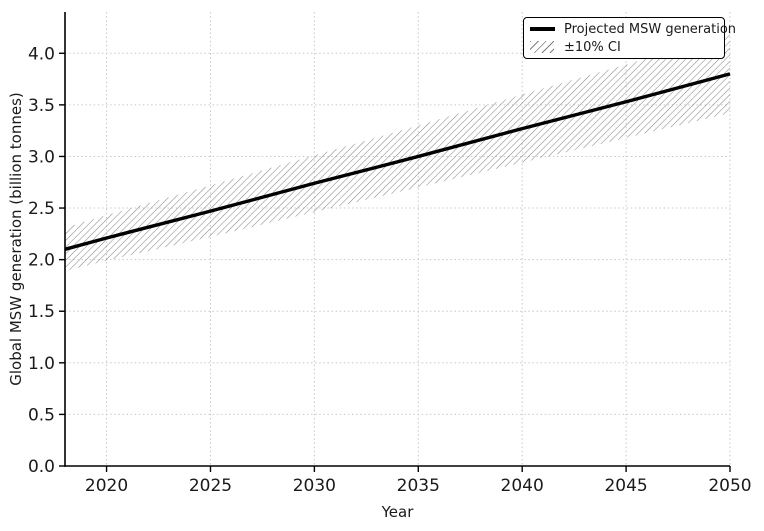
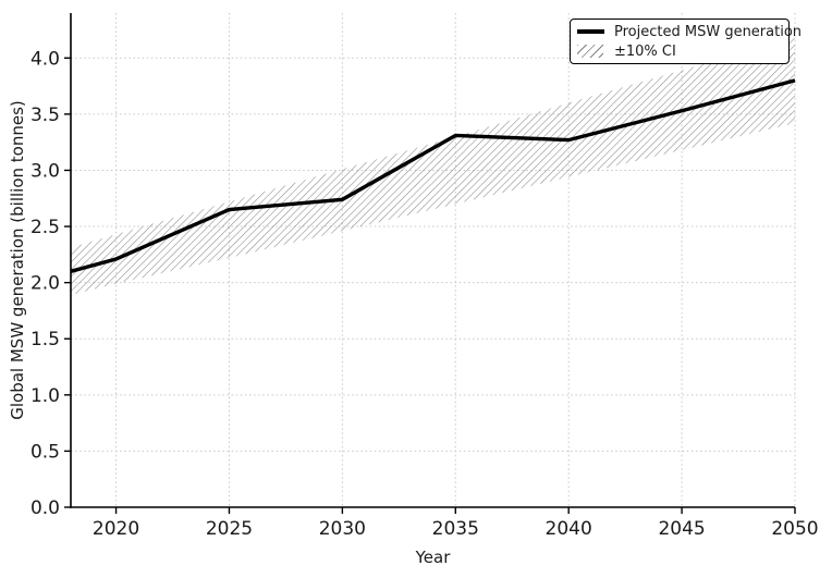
2025: 2.47 -> 2.65
2035: 3.00 -> 3.31
